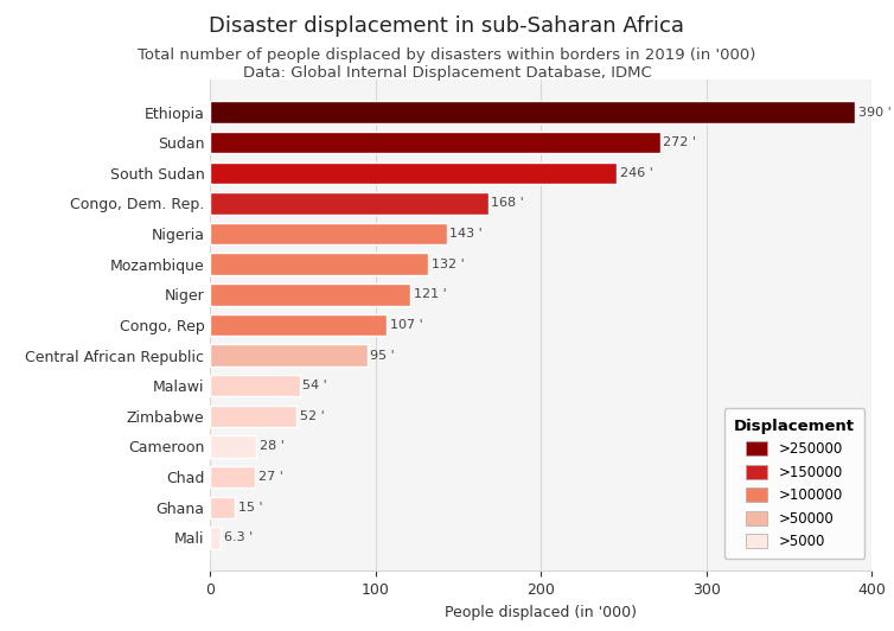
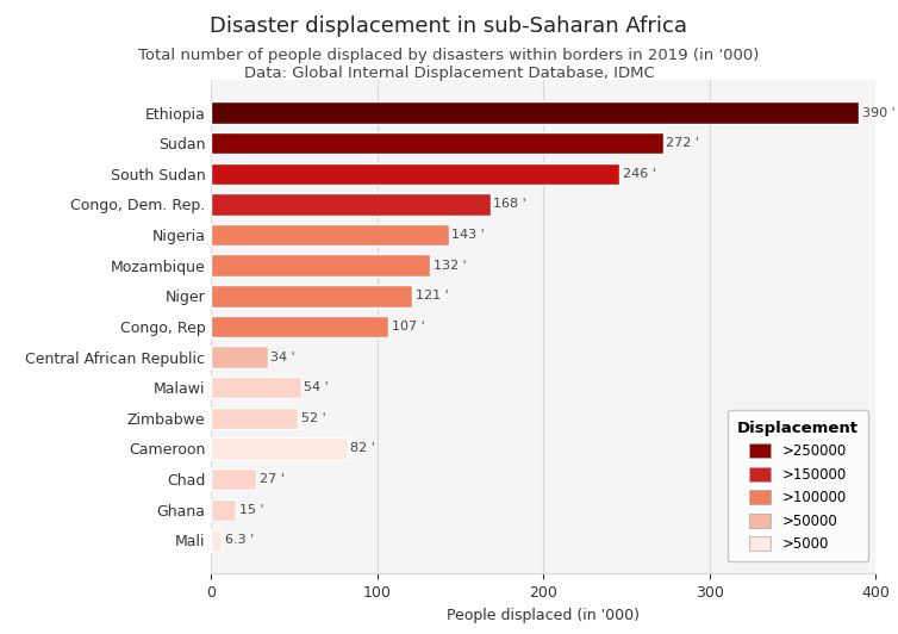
Central African Republic: 95 -> 34
Cameroon: 28 -> 82
